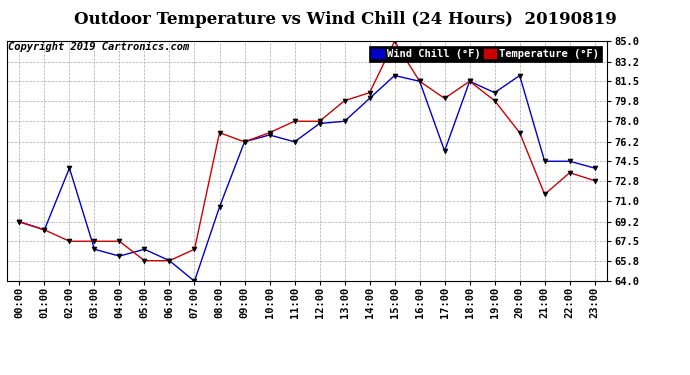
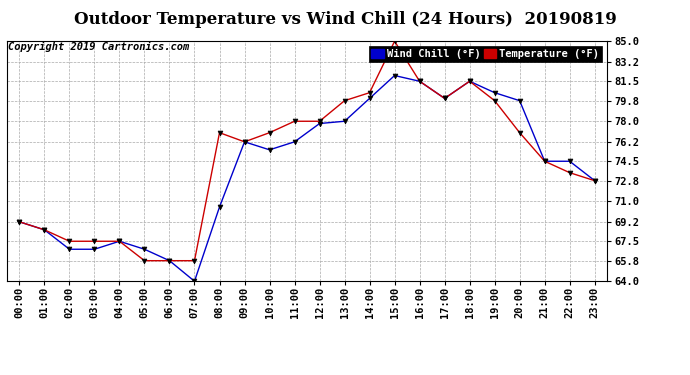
Wind Chill (°F)/02:00: 73.9 -> 66.8
Wind Chill (°F)/04:00: 66.2 -> 67.5
Temperature (°F)/07:00: 66.8 -> 65.8
Wind Chill (°F)/10:00: 76.8 -> 75.5
Wind Chill (°F)/17:00: 75.4 -> 80.0
Wind Chill (°F)/20:00: 82.0 -> 79.8
Temperature (°F)/21:00: 71.6 -> 74.5
Wind Chill (°F)/23:00: 73.9 -> 72.8
